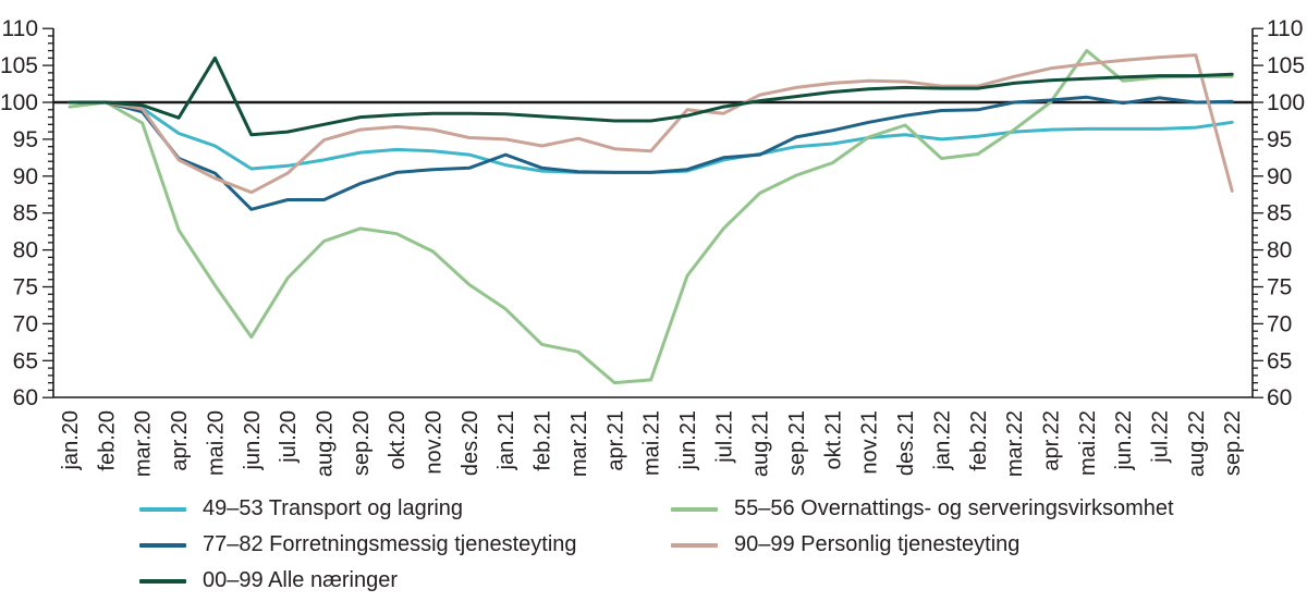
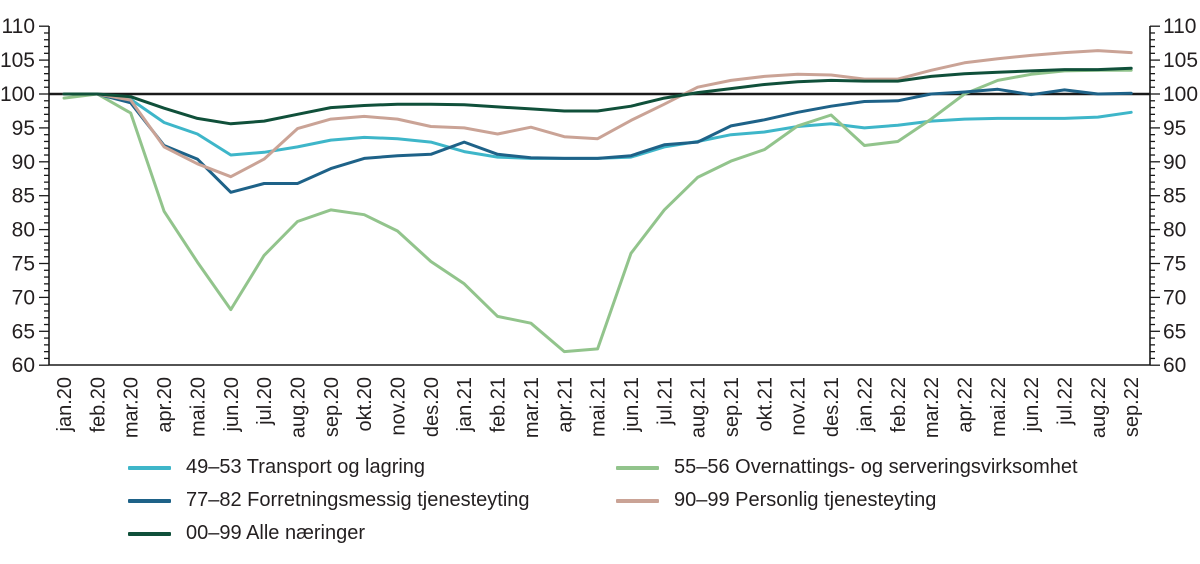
00–99 Alle næringer/mai.20: 106 -> 96
90–99 Personlig tjenesteyting/jun.21: 99 -> 96
55–56 Overnattings- og serveringsvirksomhet/mai.22: 107 -> 102
90–99 Personlig tjenesteyting/sep.22: 88 -> 106
